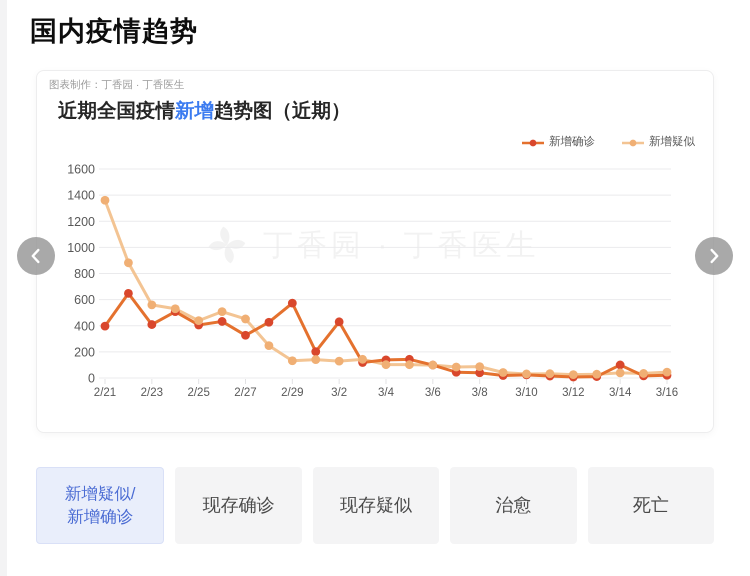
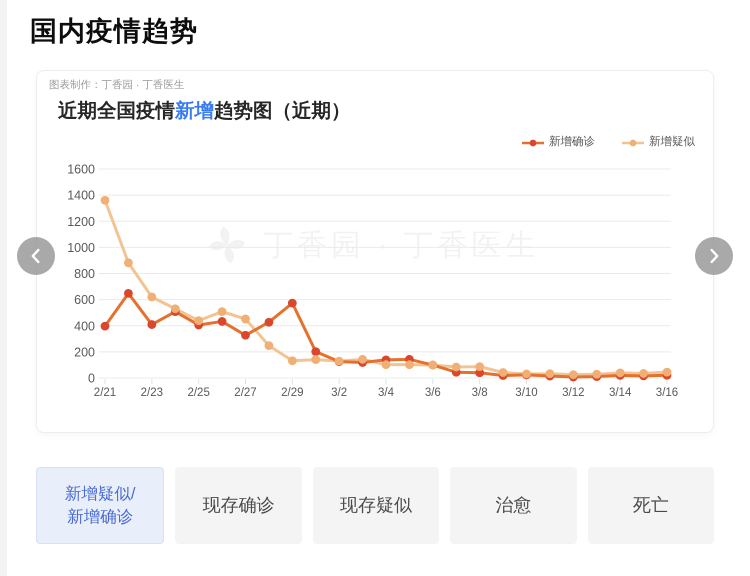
新增疑似/2/23: 560 -> 620
新增确诊/3/2: 430 -> 120
新增确诊/3/14: 100 -> 20
